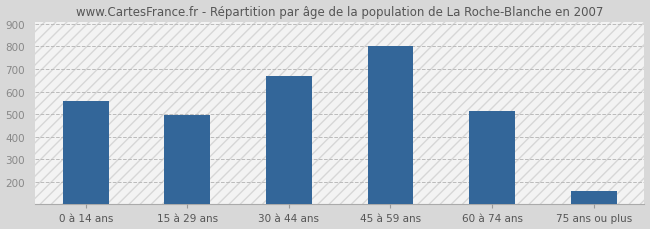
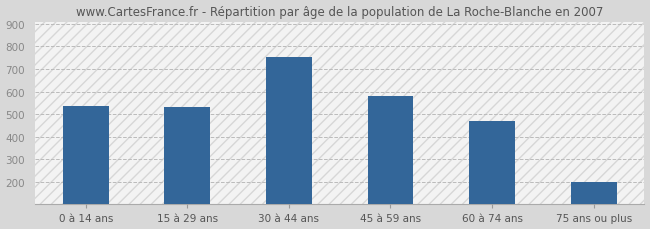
0 à 14 ans: 560 -> 535
15 à 29 ans: 495 -> 530
30 à 44 ans: 670 -> 755
45 à 59 ans: 800 -> 580
60 à 74 ans: 515 -> 470
75 ans ou plus: 160 -> 200
